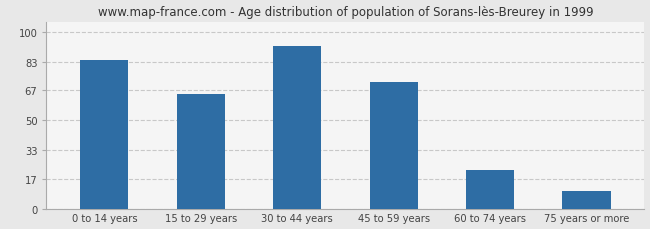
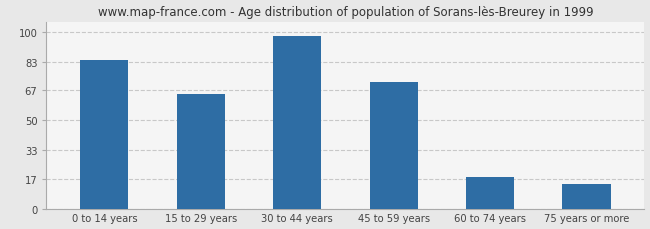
30 to 44 years: 92 -> 98
60 to 74 years: 22 -> 18
75 years or more: 10 -> 14
